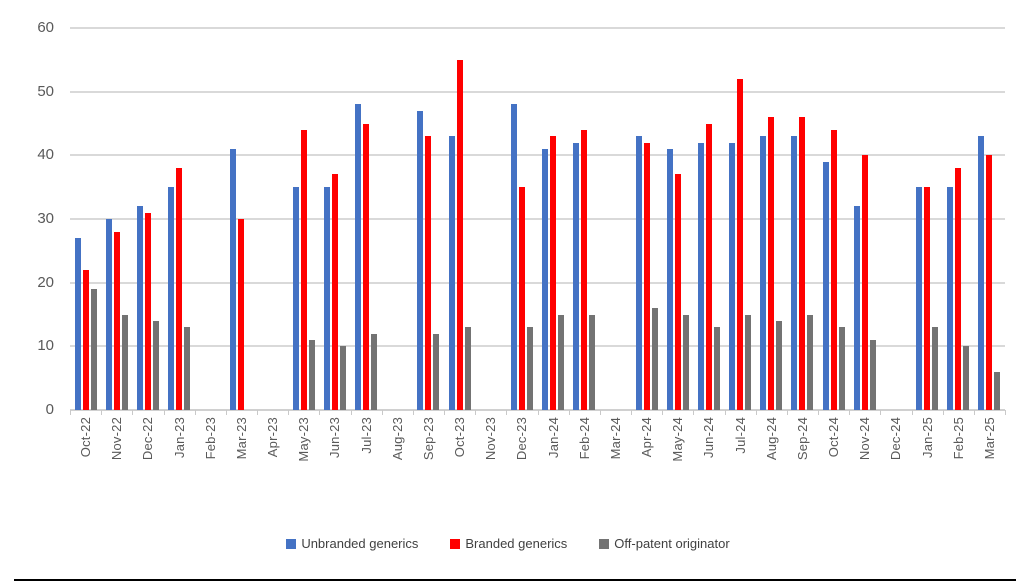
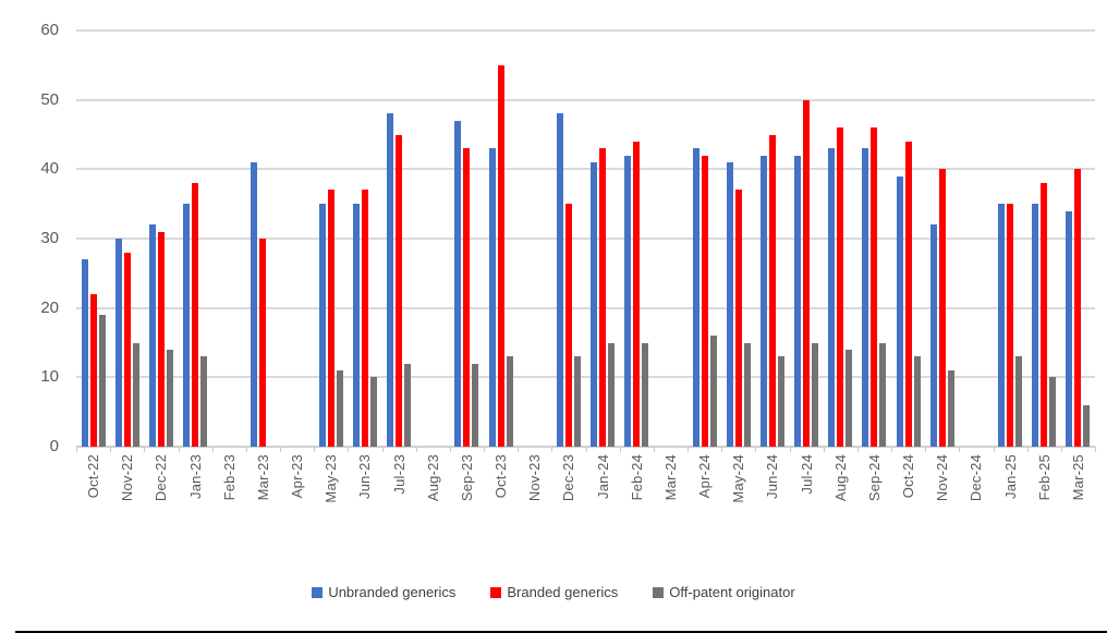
Branded generics/May-23: 44 -> 37
Branded generics/Jul-24: 52 -> 50
Unbranded generics/Mar-25: 43 -> 34
